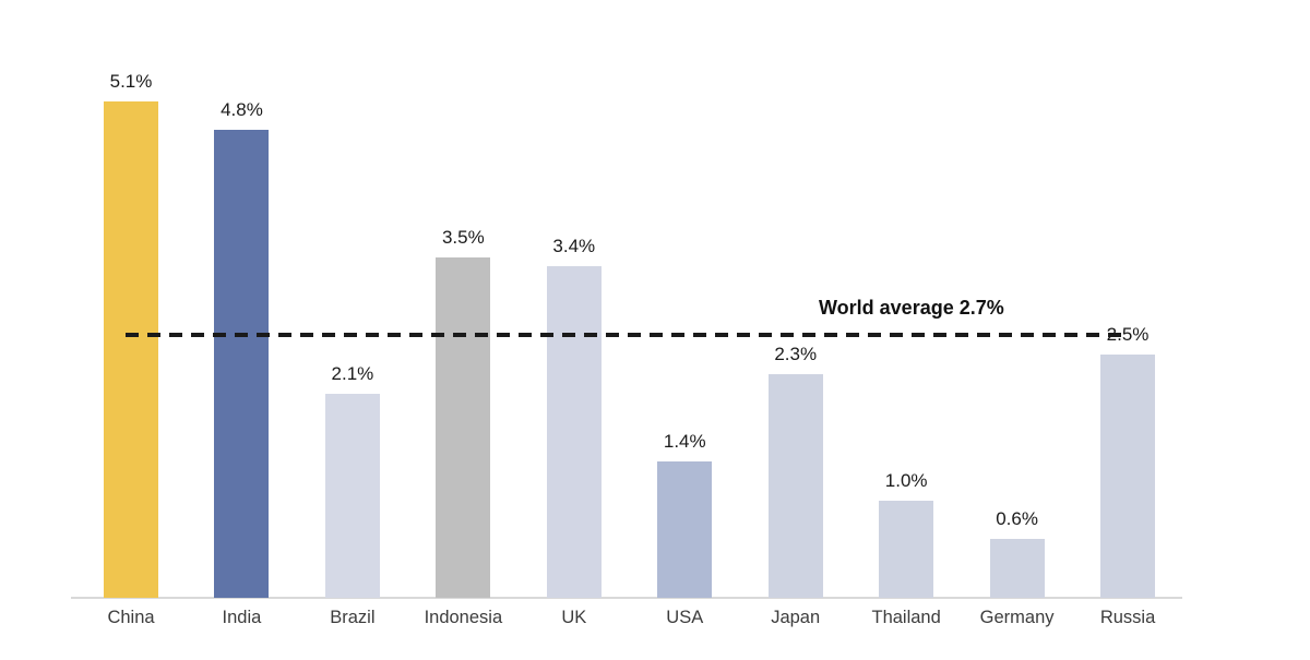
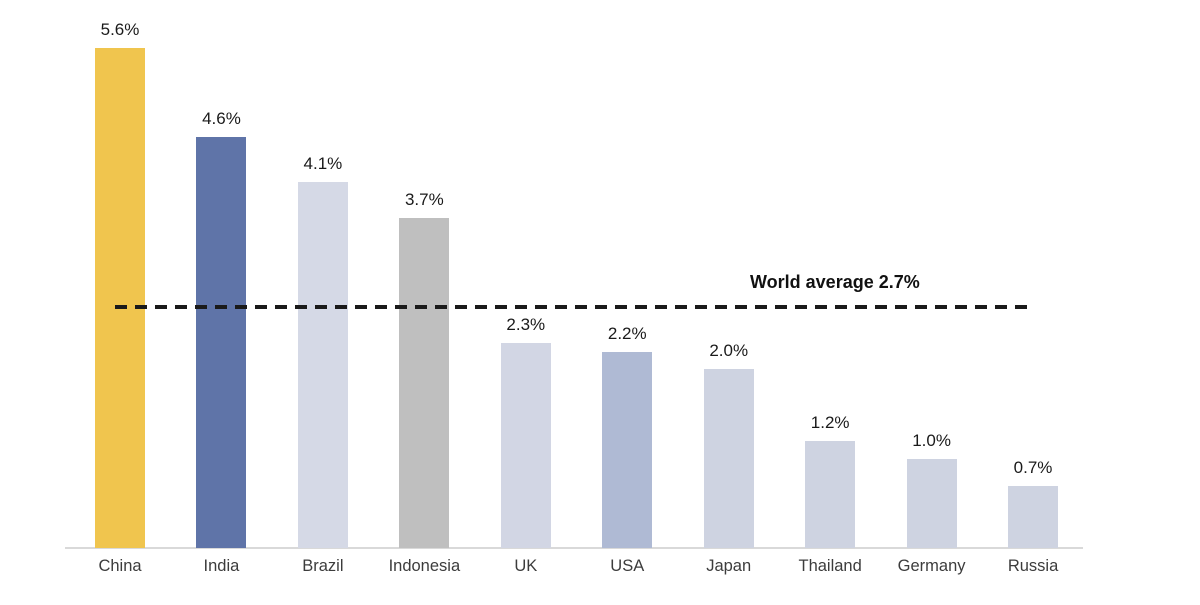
China: 5.1% -> 5.6%
India: 4.8% -> 4.6%
Brazil: 2.1% -> 4.1%
Indonesia: 3.5% -> 3.7%
UK: 3.4% -> 2.3%
USA: 1.4% -> 2.2%
Japan: 2.3% -> 2.0%
Thailand: 1.0% -> 1.2%
Germany: 0.6% -> 1.0%
Russia: 2.5% -> 0.7%
